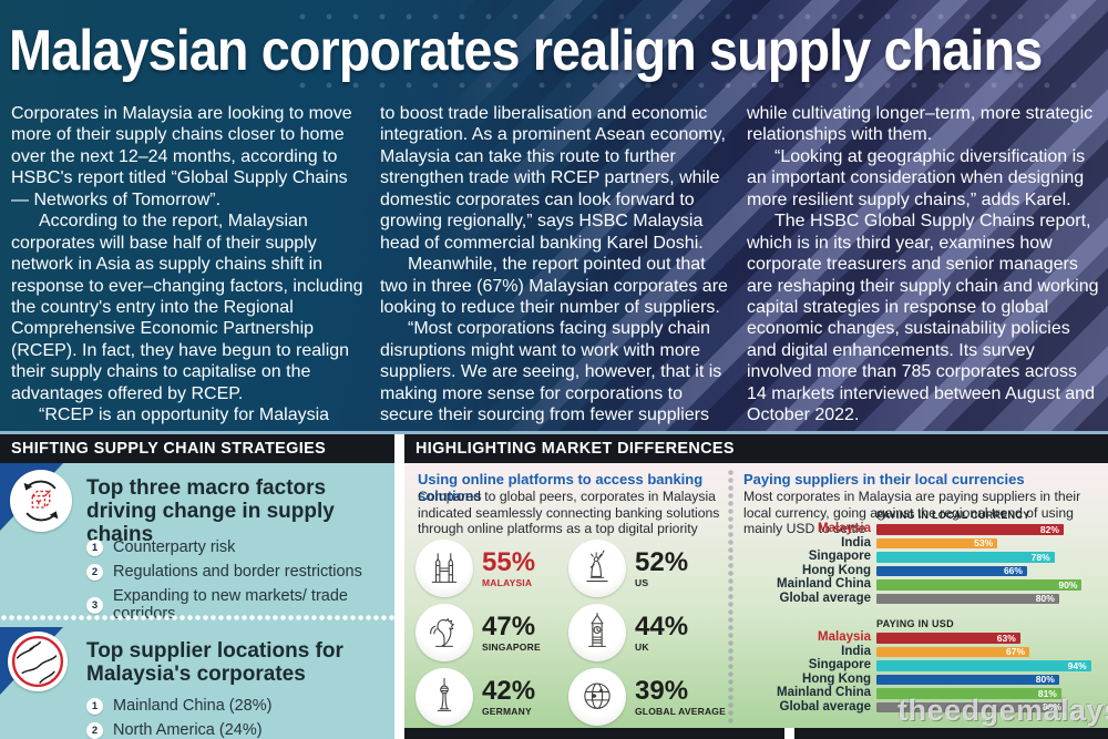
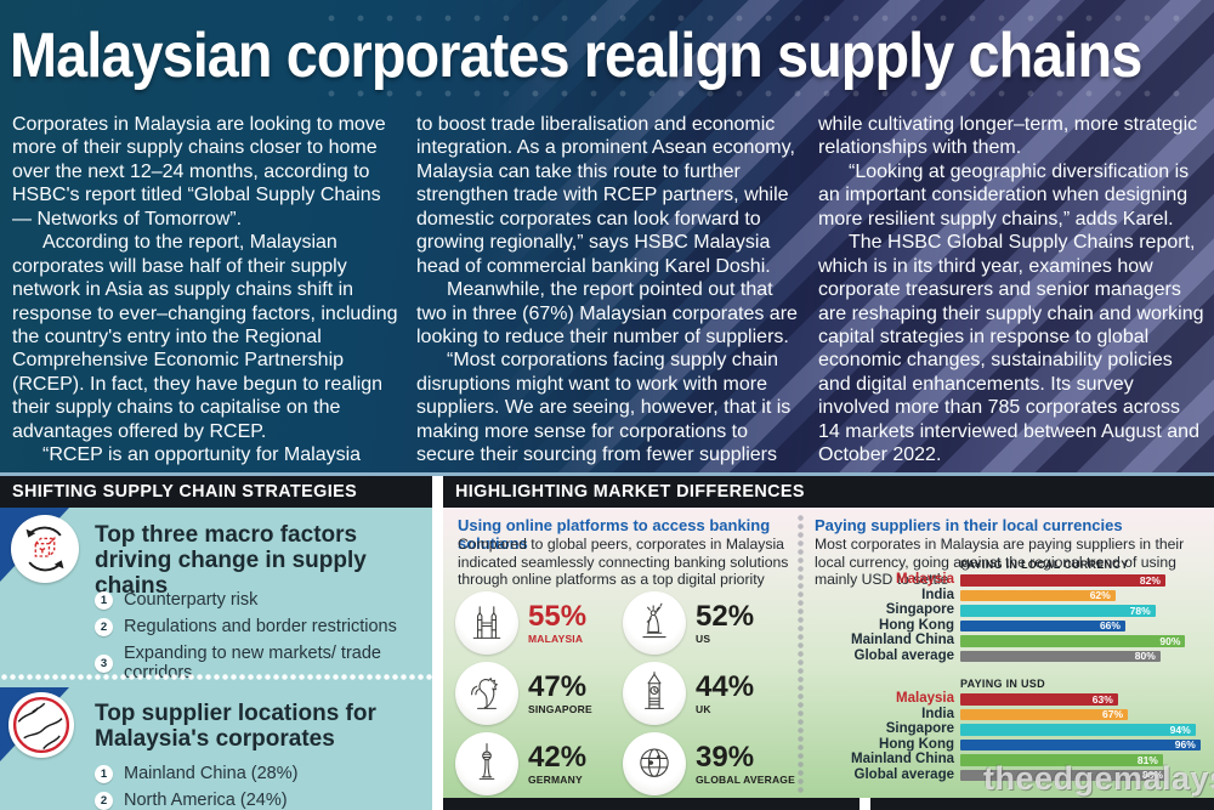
PAYING IN LOCAL CURRENCY/India: 53% -> 62%
PAYING IN USD/Hong Kong: 80% -> 96%
